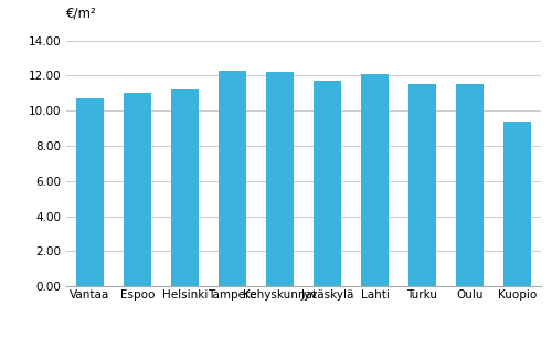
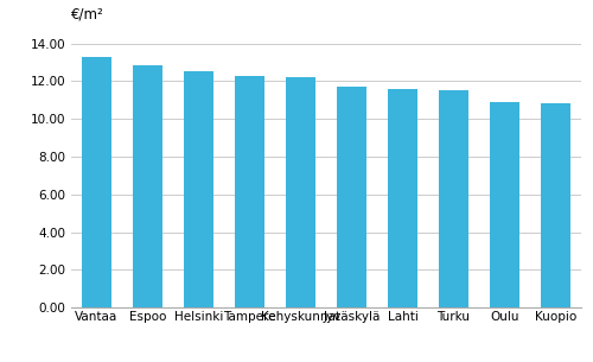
Vantaa: 10.7 -> 13.3
Espoo: 11.0 -> 12.8
Helsinki: 11.2 -> 12.5
Lahti: 12.1 -> 11.6
Oulu: 11.5 -> 10.9
Kuopio: 9.4 -> 10.8
